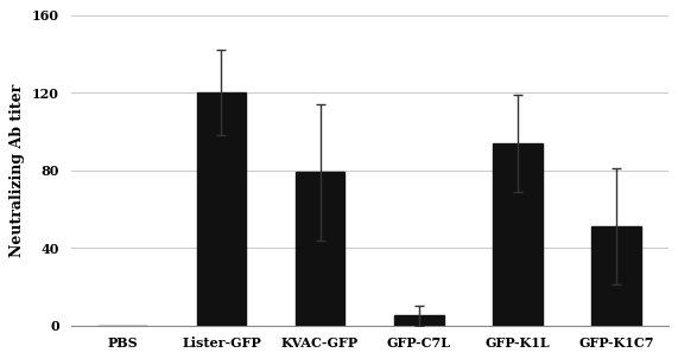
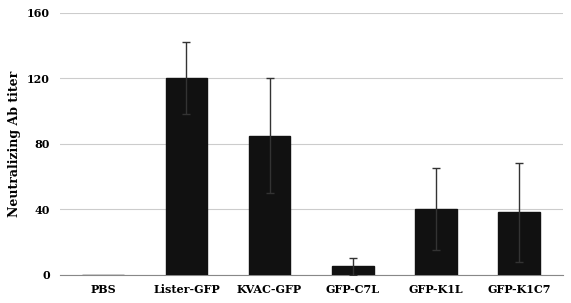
KVAC-GFP: 79 -> 85
GFP-K1L: 94 -> 40
GFP-K1C7: 51 -> 38
